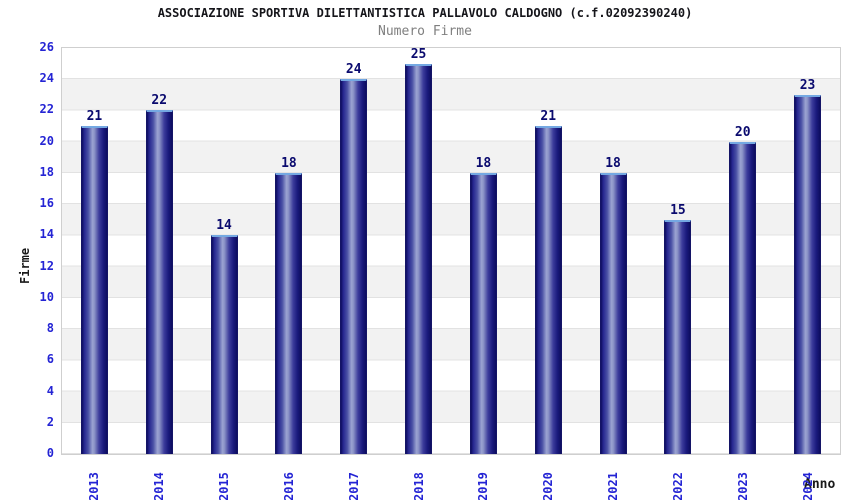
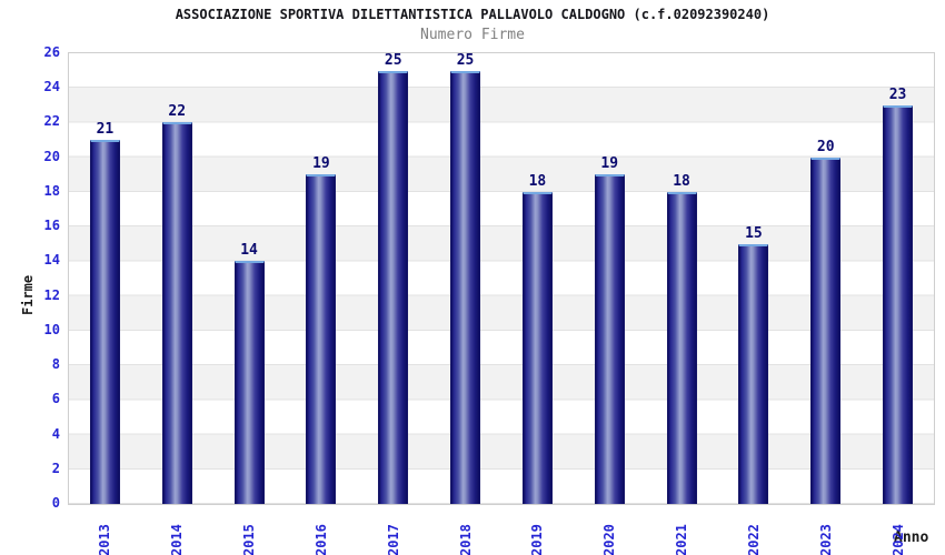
2016: 18 -> 19
2017: 24 -> 25
2020: 21 -> 19
